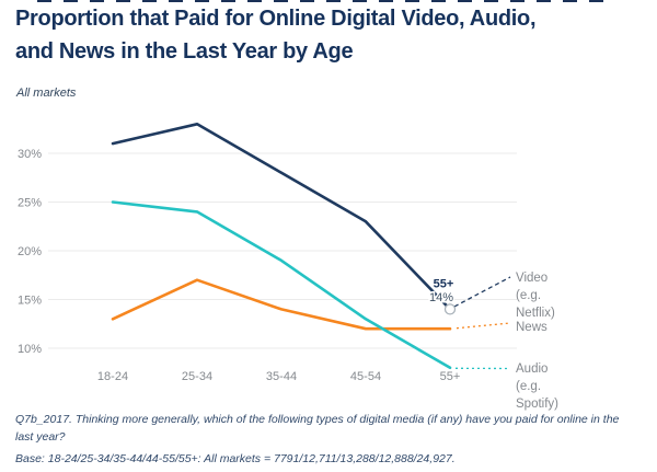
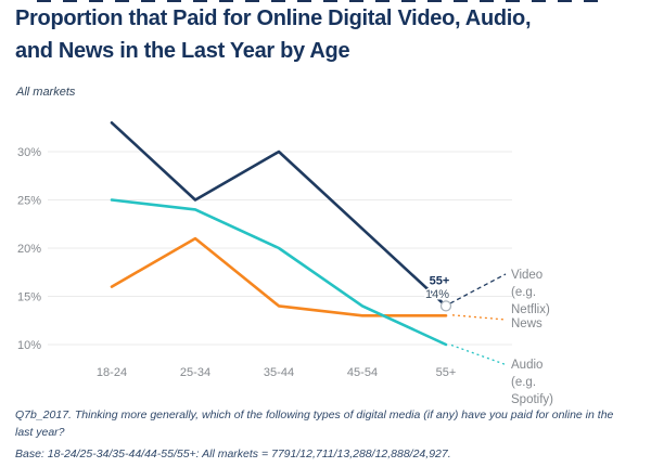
Video (e.g. Netflix)/18-24: 31% -> 33%
News/18-24: 13% -> 16%
Video (e.g. Netflix)/25-34: 33% -> 25%
News/25-34: 17% -> 21%
Video (e.g. Netflix)/35-44: 28% -> 30%
Audio (e.g. Spotify)/35-44: 19% -> 20%
Video (e.g. Netflix)/45-54: 23% -> 22%
News/45-54: 12% -> 13%
Audio (e.g. Spotify)/45-54: 13% -> 14%
News/55+: 12% -> 13%
Audio (e.g. Spotify)/55+: 8% -> 10%
